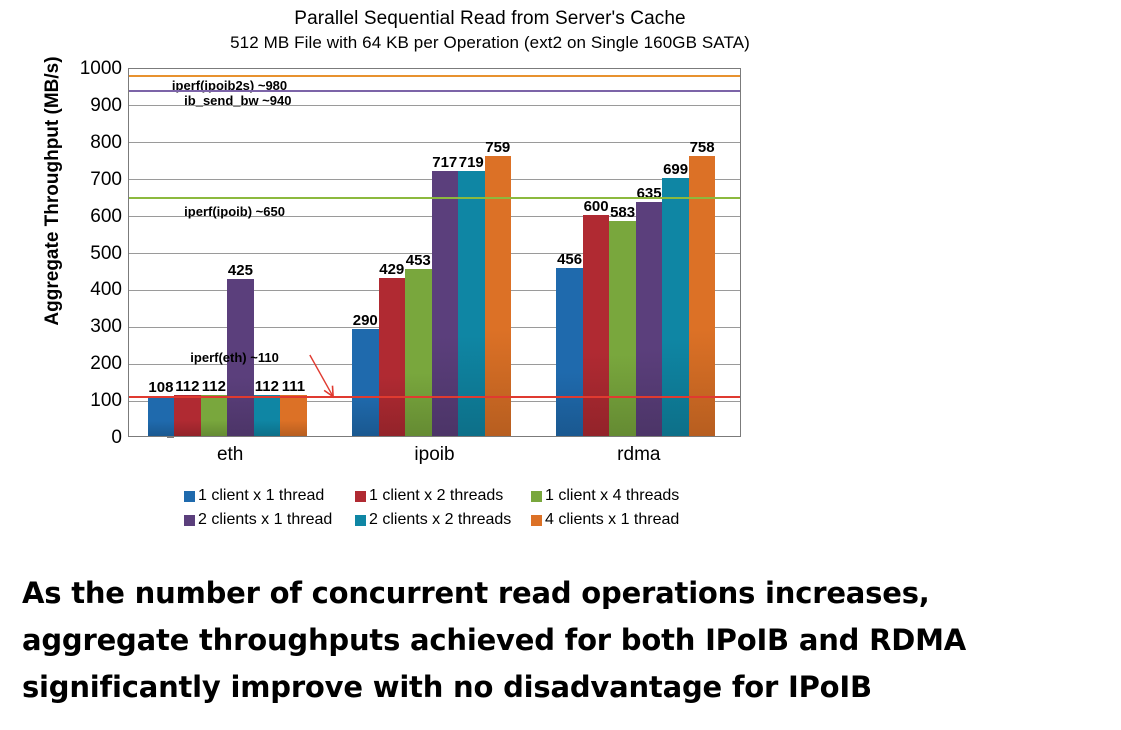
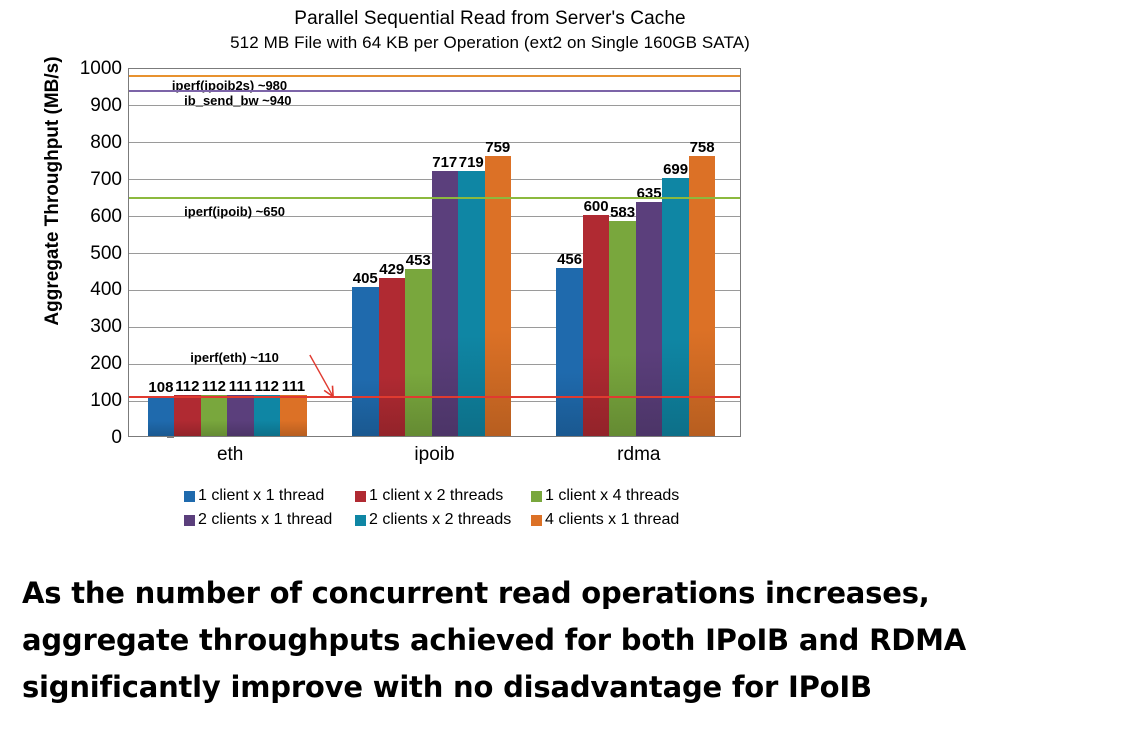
2 clients x 1 thread/eth: 425 -> 111
1 client x 1 thread/ipoib: 290 -> 405
